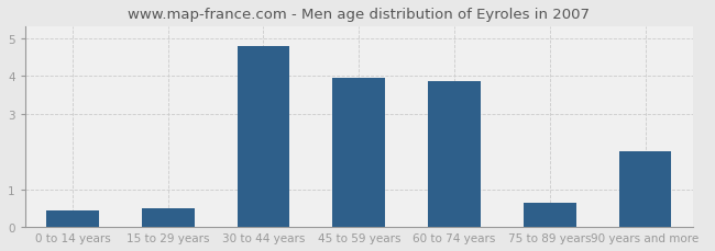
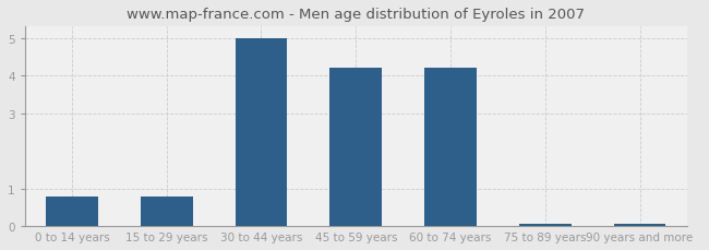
0 to 14 years: 0.45 -> 0.80
15 to 29 years: 0.50 -> 0.80
30 to 44 years: 4.80 -> 5.00
45 to 59 years: 3.95 -> 4.20
60 to 74 years: 3.85 -> 4.20
75 to 89 years: 0.65 -> 0.05
90 years and more: 2.00 -> 0.05
